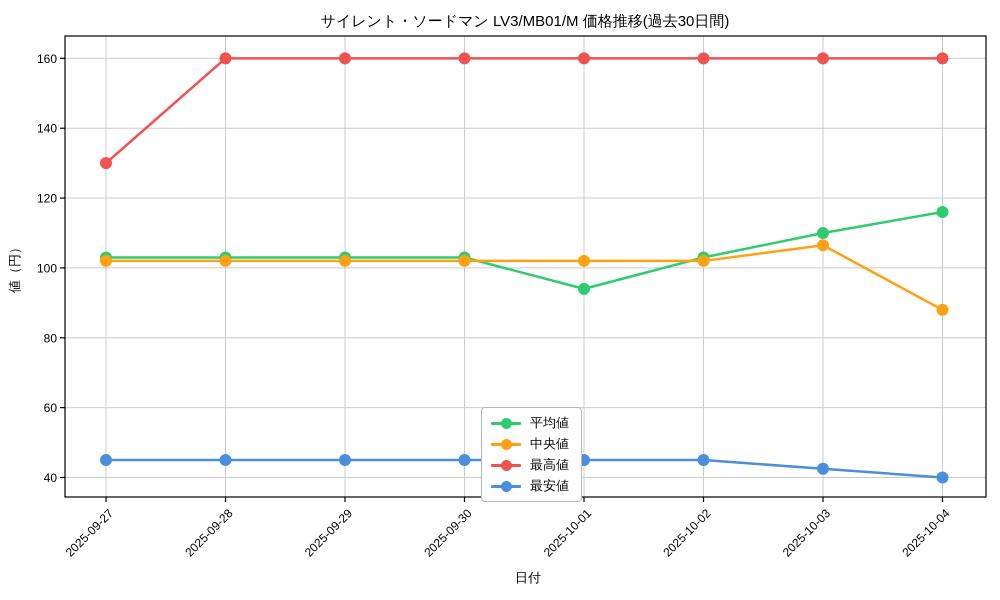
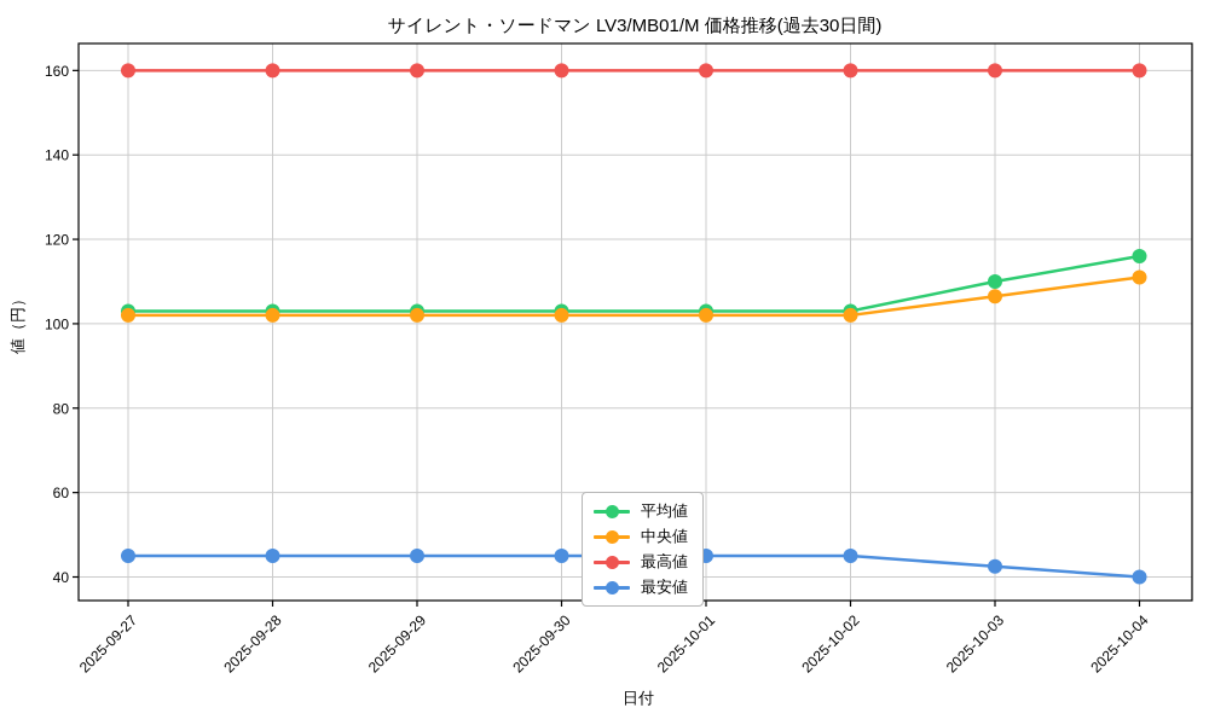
最高値/2025-09-27: 130 -> 160
平均値/2025-10-01: 94 -> 103
中央値/2025-10-04: 88 -> 111
